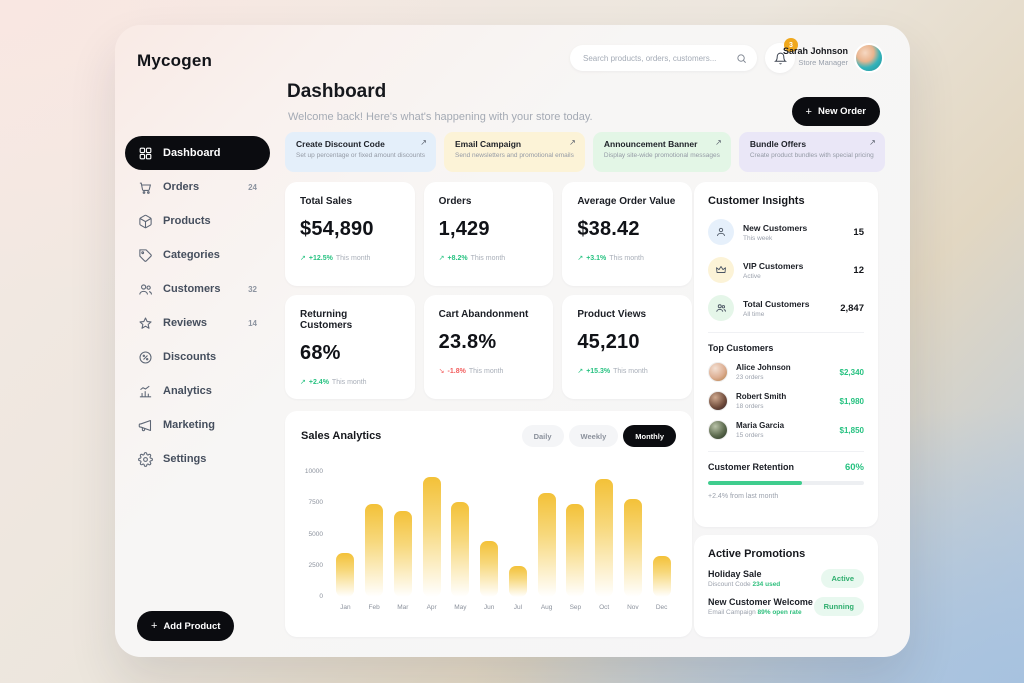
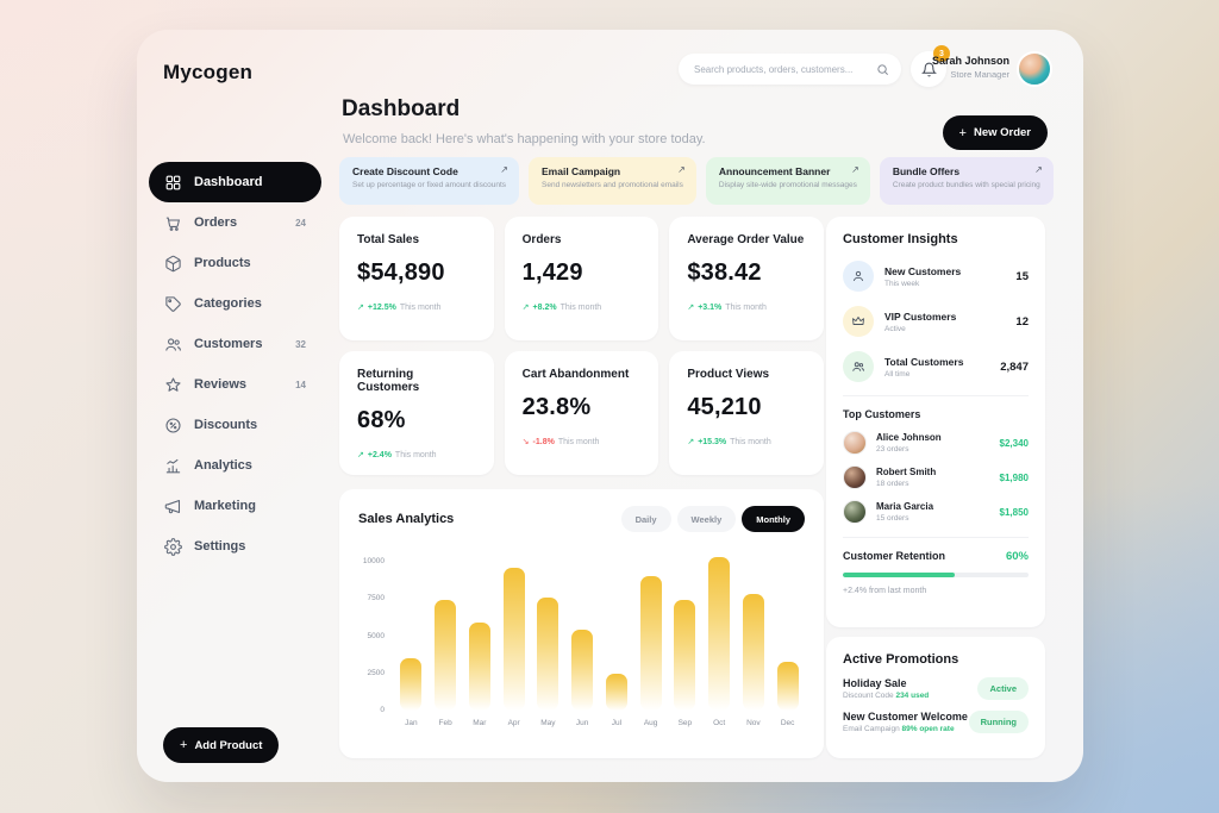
Mar: 6900 -> 5900
Jun: 4500 -> 5400
Aug: 8300 -> 9000
Oct: 9400 -> 10300
